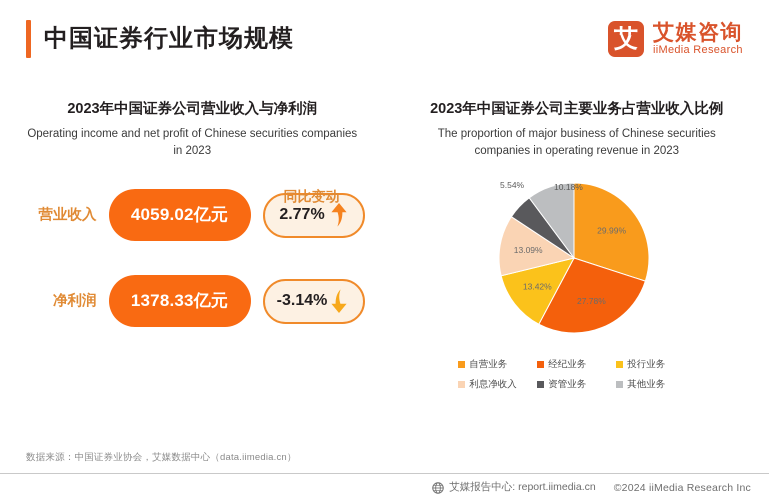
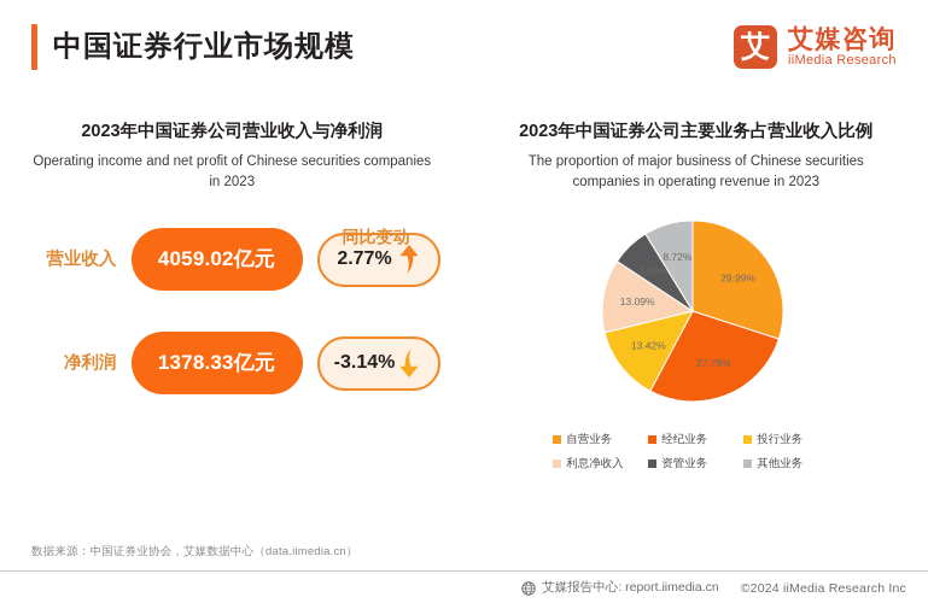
资管业务: 5.54% -> 7.00%
其他业务: 10.18% -> 8.72%
